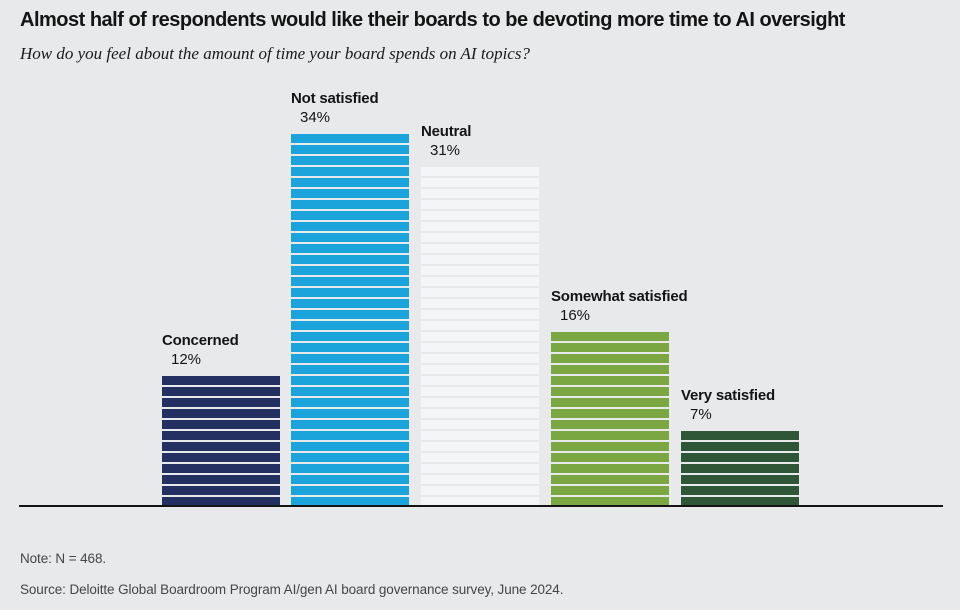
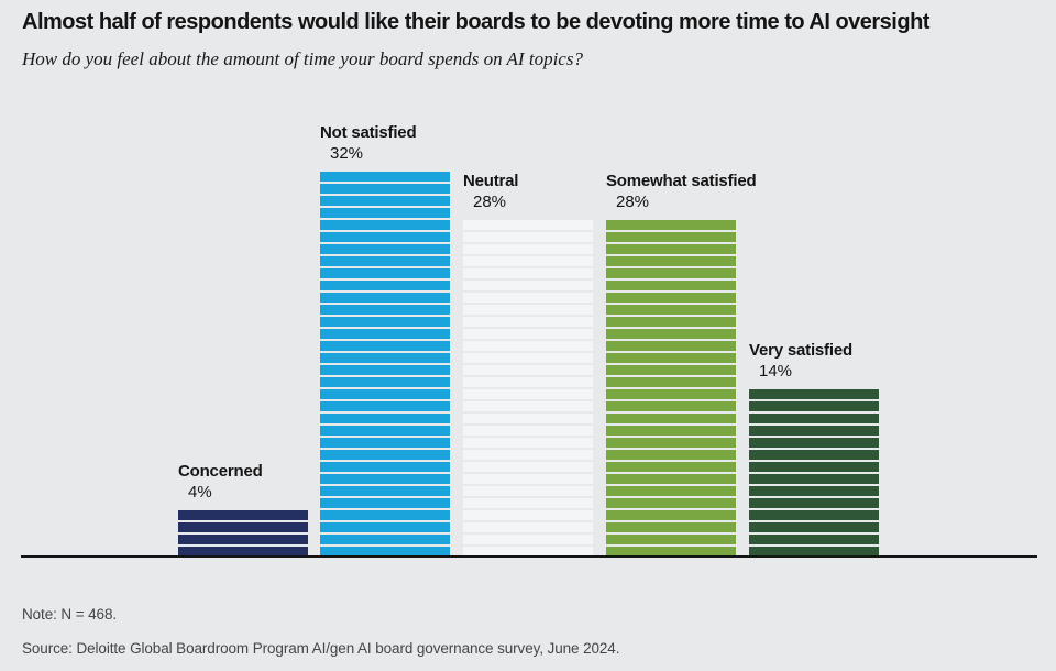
Concerned: 12% -> 4%
Not satisfied: 34% -> 32%
Neutral: 31% -> 28%
Somewhat satisfied: 16% -> 28%
Very satisfied: 7% -> 14%
